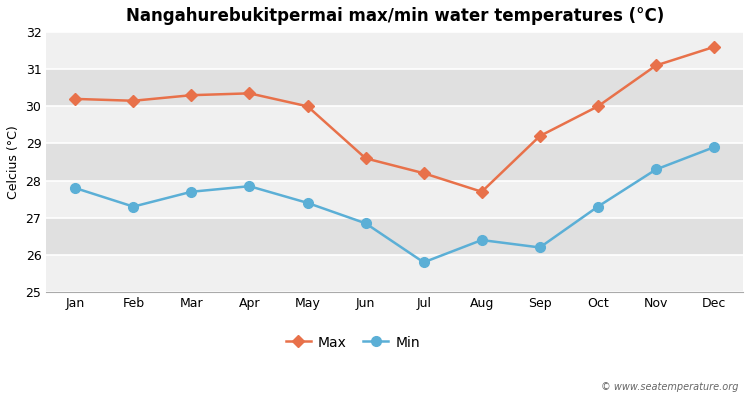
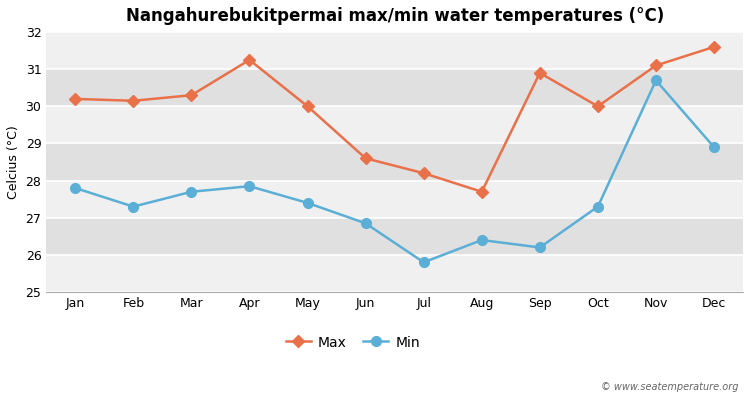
Max/Apr: 30.35 -> 31.25
Max/Sep: 29.20 -> 30.90
Min/Nov: 28.30 -> 30.70
